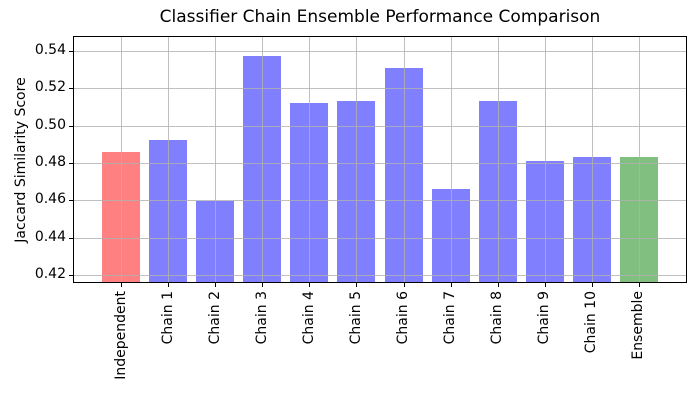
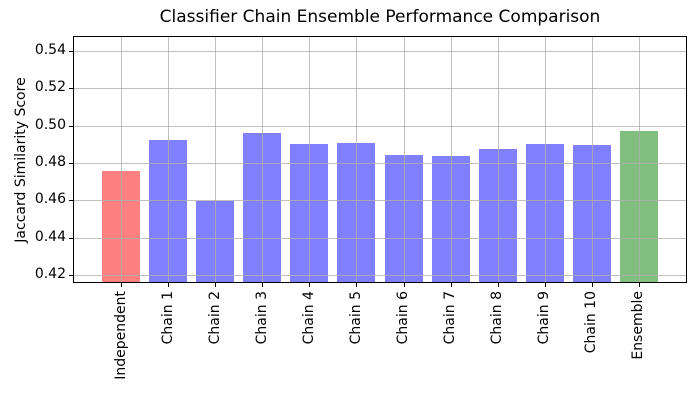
Independent: 0.486 -> 0.476
Chain 3: 0.537 -> 0.496
Chain 4: 0.512 -> 0.490
Chain 5: 0.513 -> 0.490
Chain 6: 0.531 -> 0.484
Chain 7: 0.466 -> 0.484
Chain 8: 0.513 -> 0.488
Chain 9: 0.481 -> 0.490
Chain 10: 0.483 -> 0.489
Ensemble: 0.483 -> 0.497
